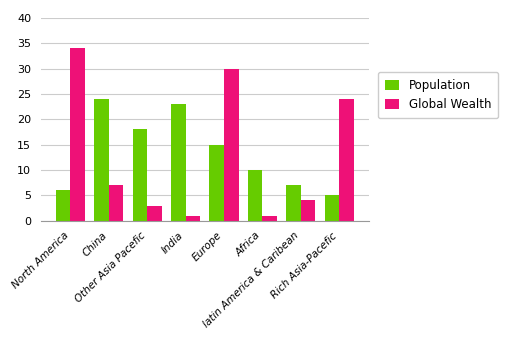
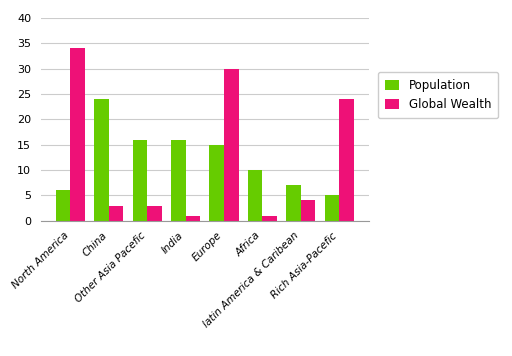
Global Wealth/China: 7 -> 3
Population/Other Asia Pacefic: 18 -> 16
Population/India: 23 -> 16
